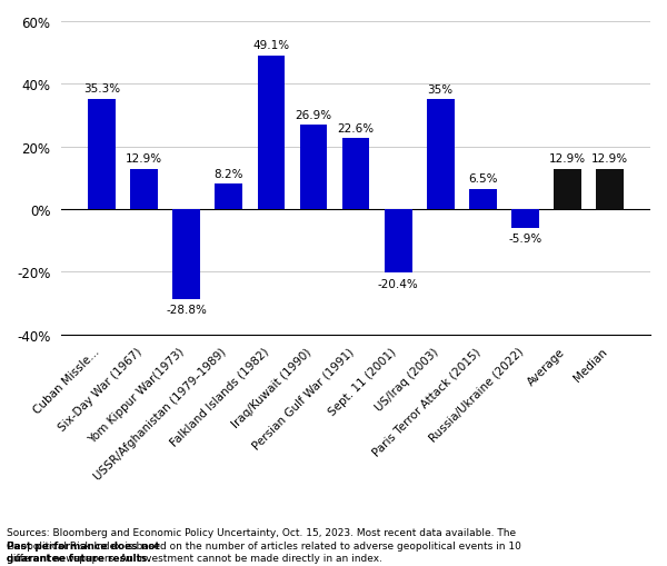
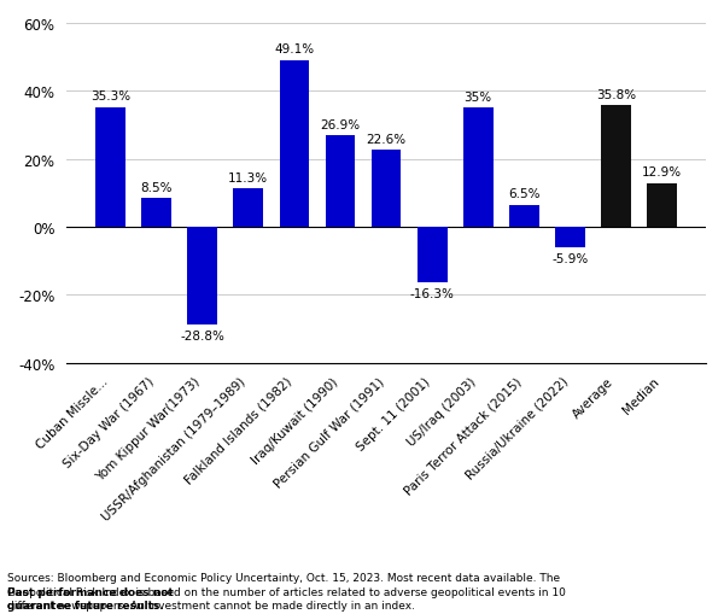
Six-Day War (1967): 12.9% -> 8.5%
USSR/Afghanistan (1979–1989): 8.2% -> 11.3%
Sept. 11 (2001): -20.4% -> -16.3%
Average: 12.9% -> 35.8%
